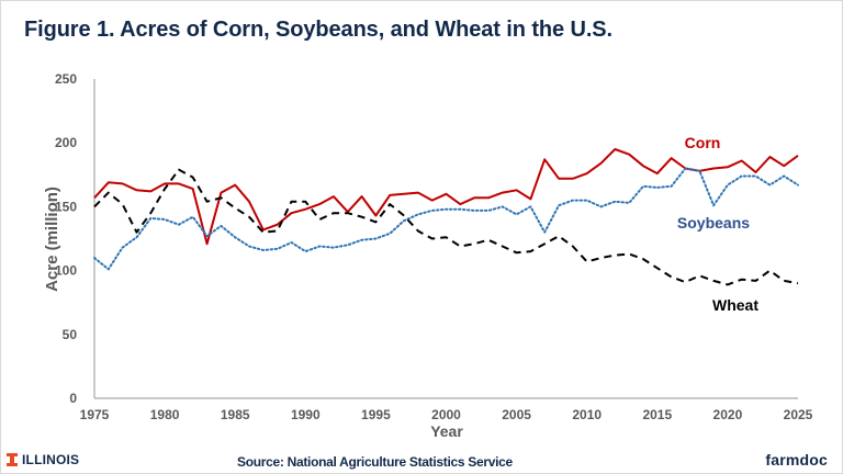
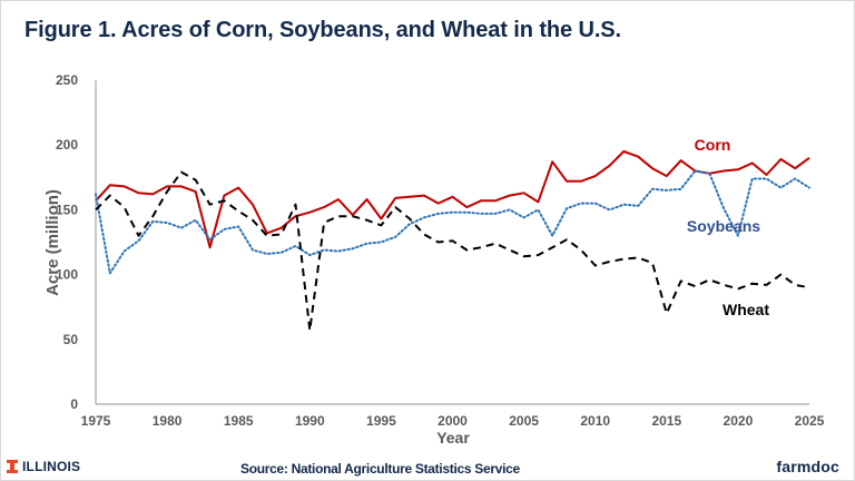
Soybeans/1975: 110 -> 162
Soybeans/1985: 126 -> 137
Wheat/1990: 154 -> 57
Wheat/2015: 102 -> 70
Soybeans/2020: 167 -> 130
